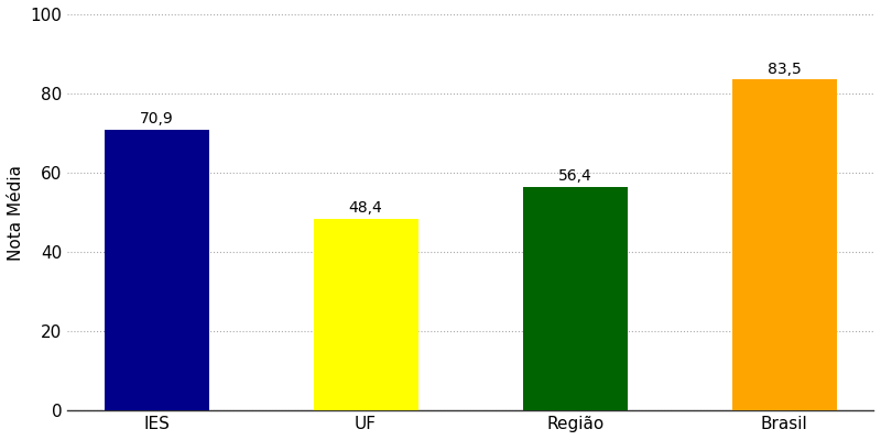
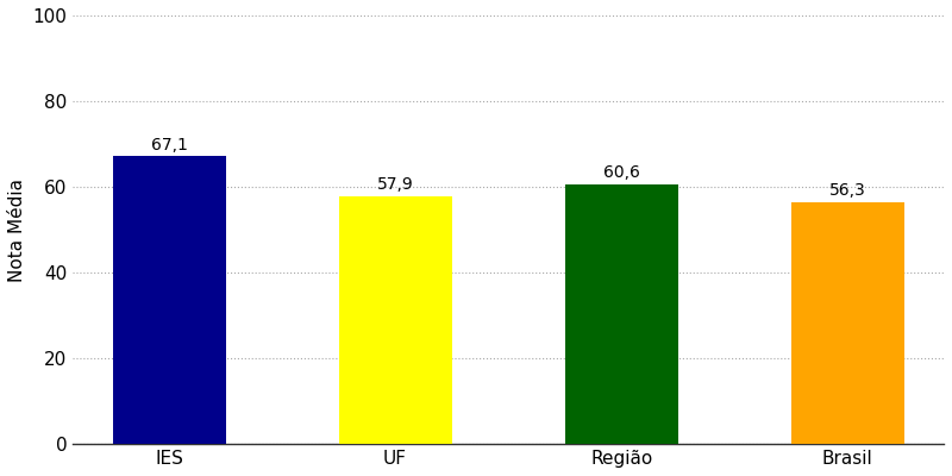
IES: 70,9 -> 67,1
UF: 48,4 -> 57,9
Região: 56,4 -> 60,6
Brasil: 83,5 -> 56,3
